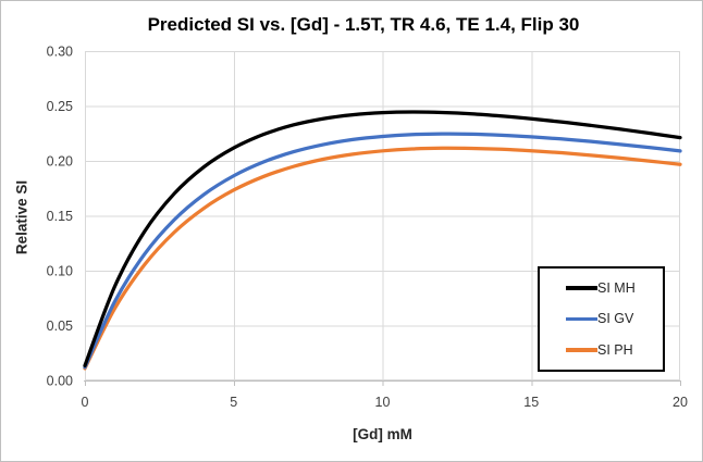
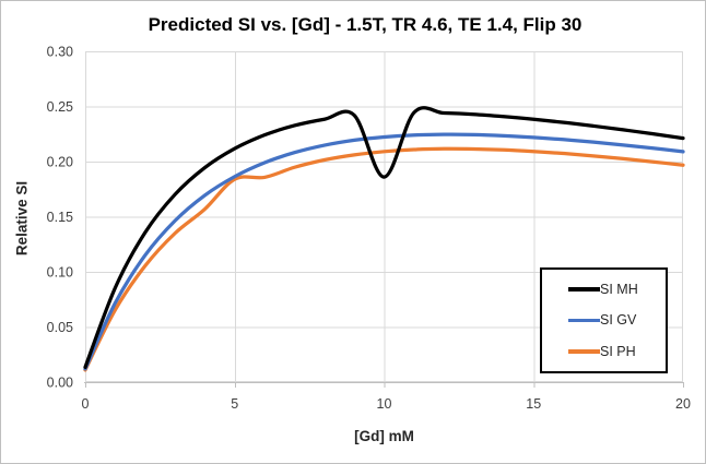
SI PH/5: 0.173 -> 0.184
SI MH/10: 0.244 -> 0.186
